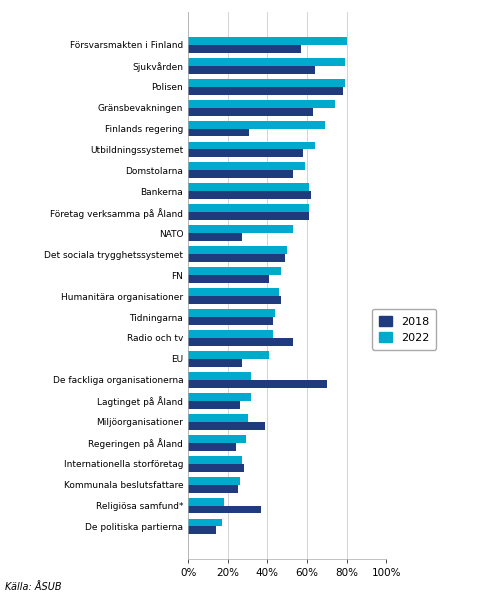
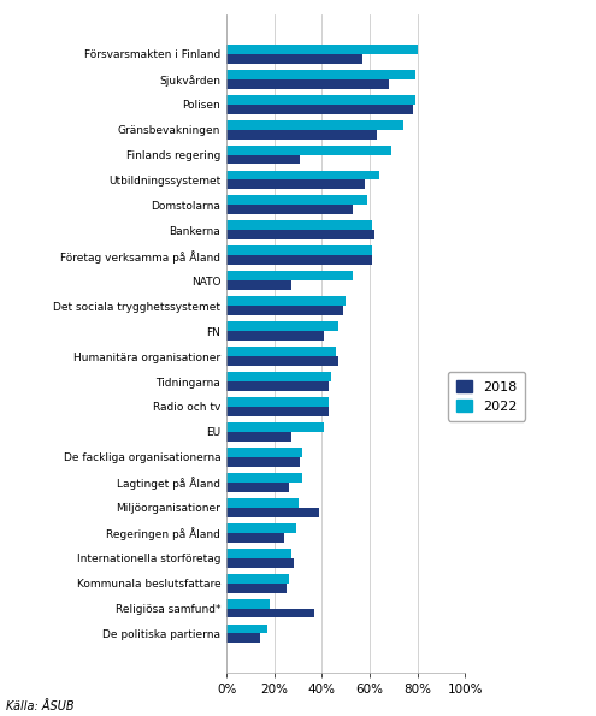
2018/Sjukvården: 64% -> 68%
2018/Radio och tv: 53% -> 43%
2018/De fackliga organisationerna: 70% -> 31%
